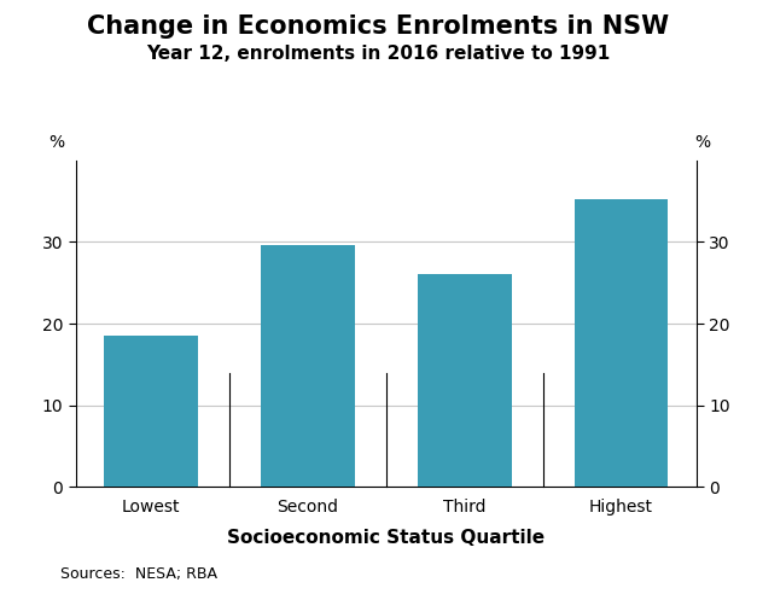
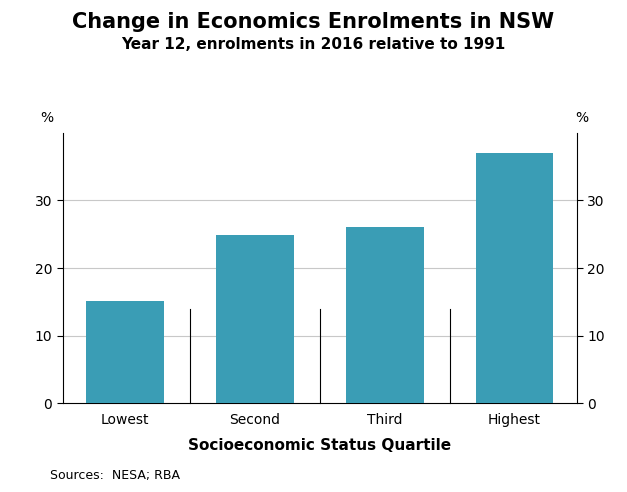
Lowest: 18.6 -> 15.2
Second: 29.6 -> 24.9
Highest: 35.2 -> 37.0
